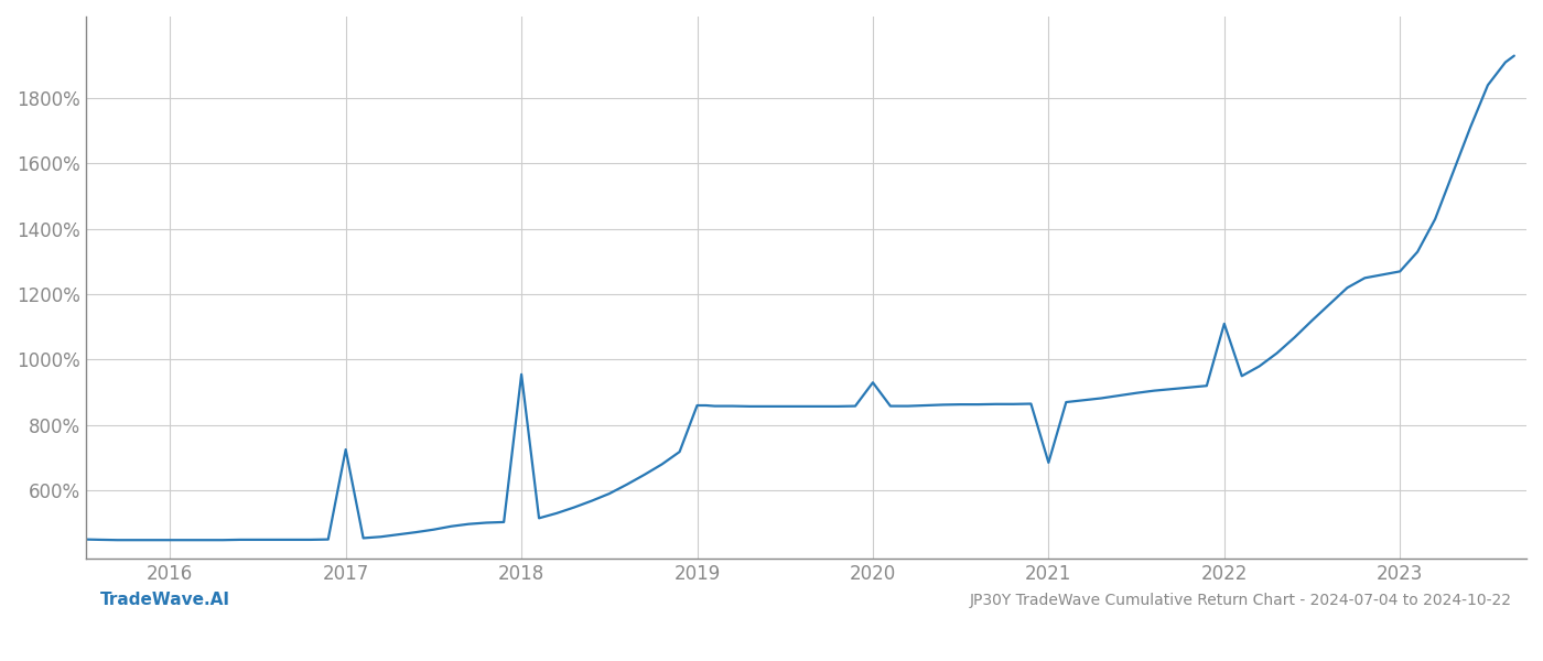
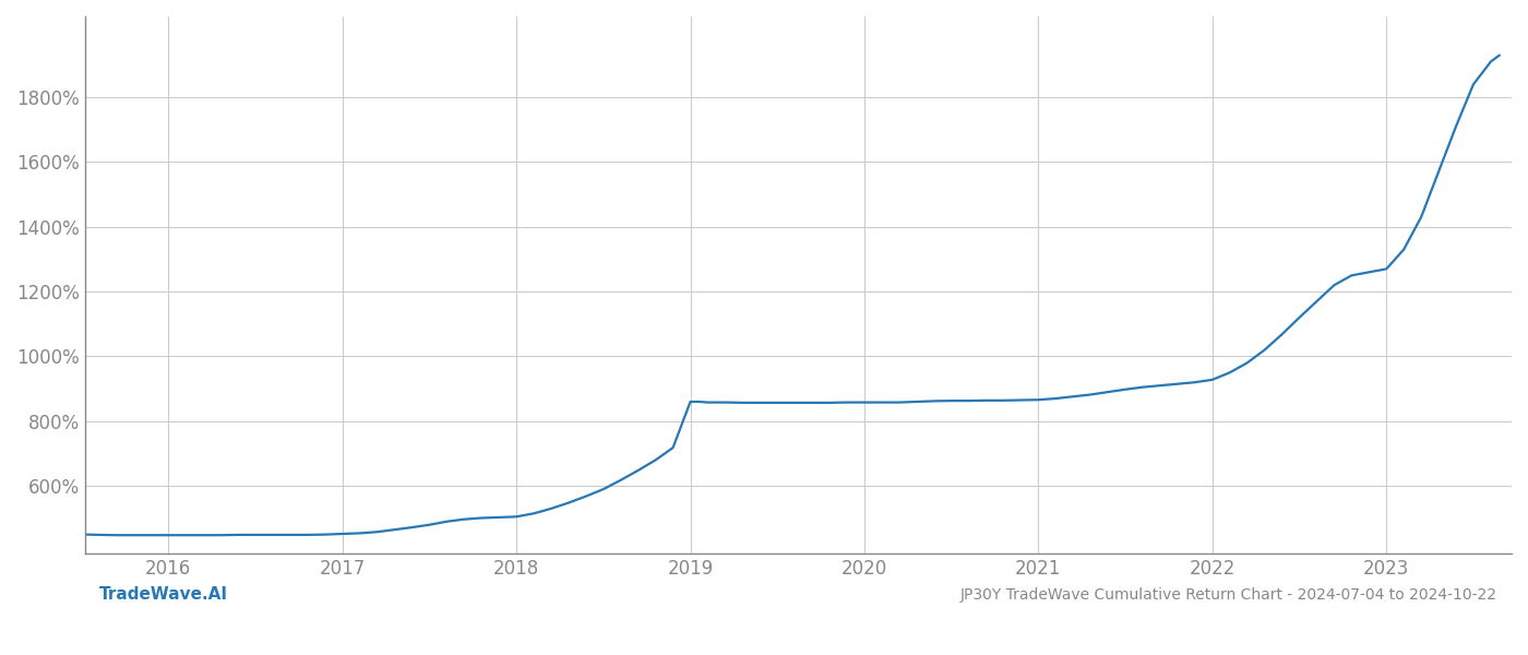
2017: 725% -> 452%
2018: 955% -> 505%
2020: 930% -> 858%
2021: 685% -> 866%
2022: 1110% -> 928%
